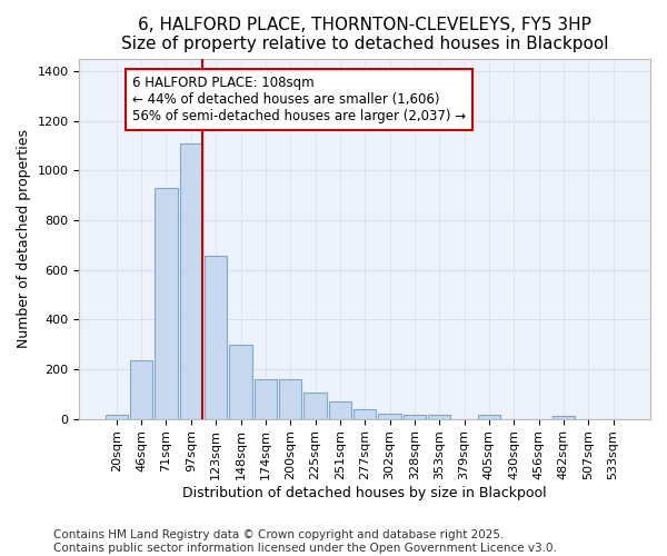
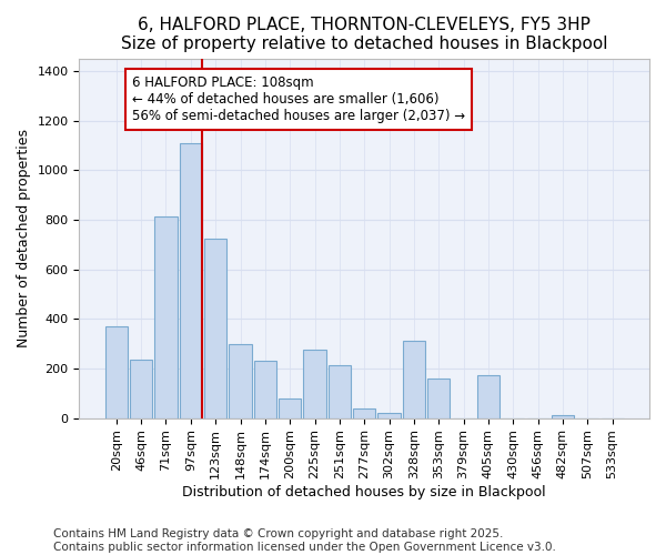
20sqm: 15 -> 370
71sqm: 930 -> 815
123sqm: 655 -> 725
174sqm: 160 -> 230
200sqm: 160 -> 80
225sqm: 105 -> 275
251sqm: 70 -> 215
328sqm: 15 -> 310
353sqm: 15 -> 160
405sqm: 15 -> 175
